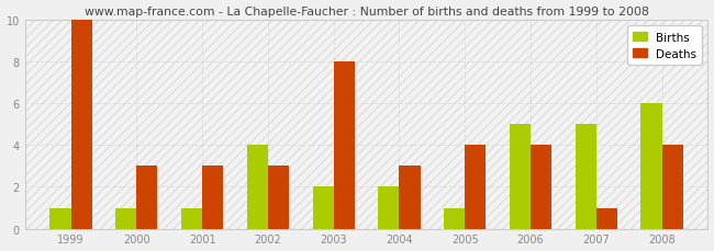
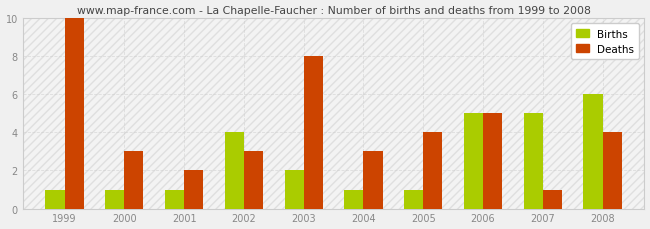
Deaths/2001: 3 -> 2
Births/2004: 2 -> 1
Deaths/2006: 4 -> 5
